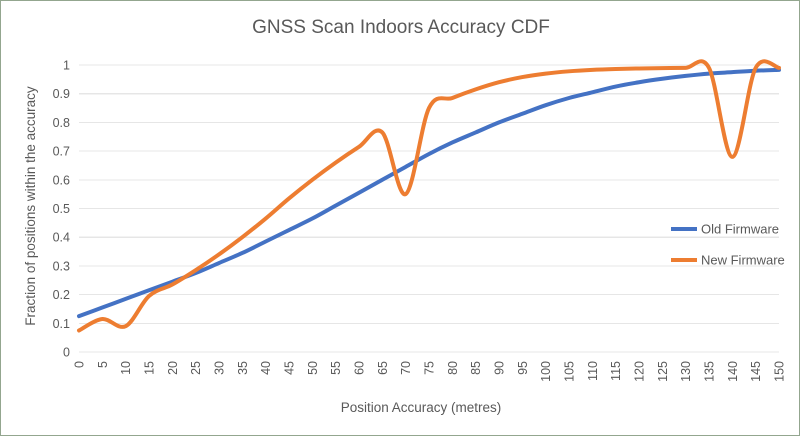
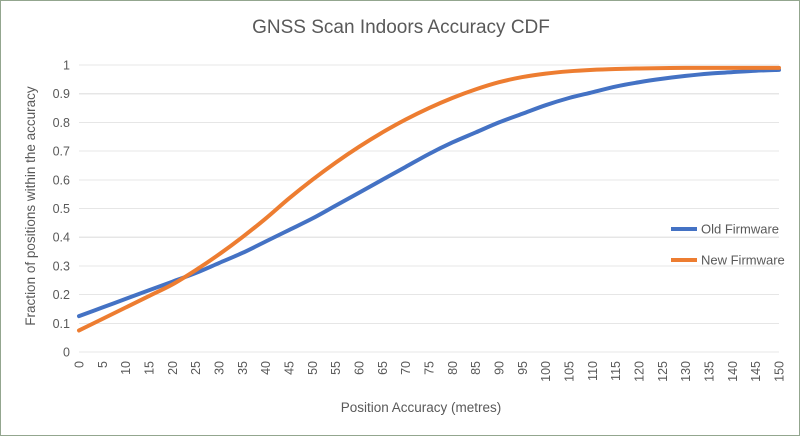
New Firmware/10: 0.09 -> 0.15
New Firmware/70: 0.55 -> 0.81
New Firmware/140: 0.68 -> 0.99
